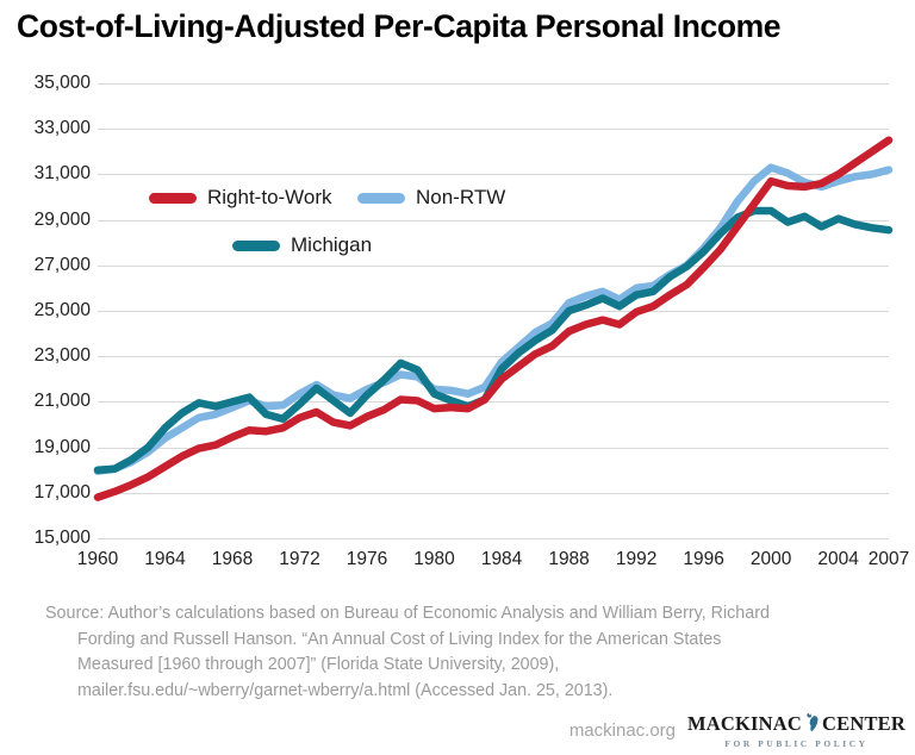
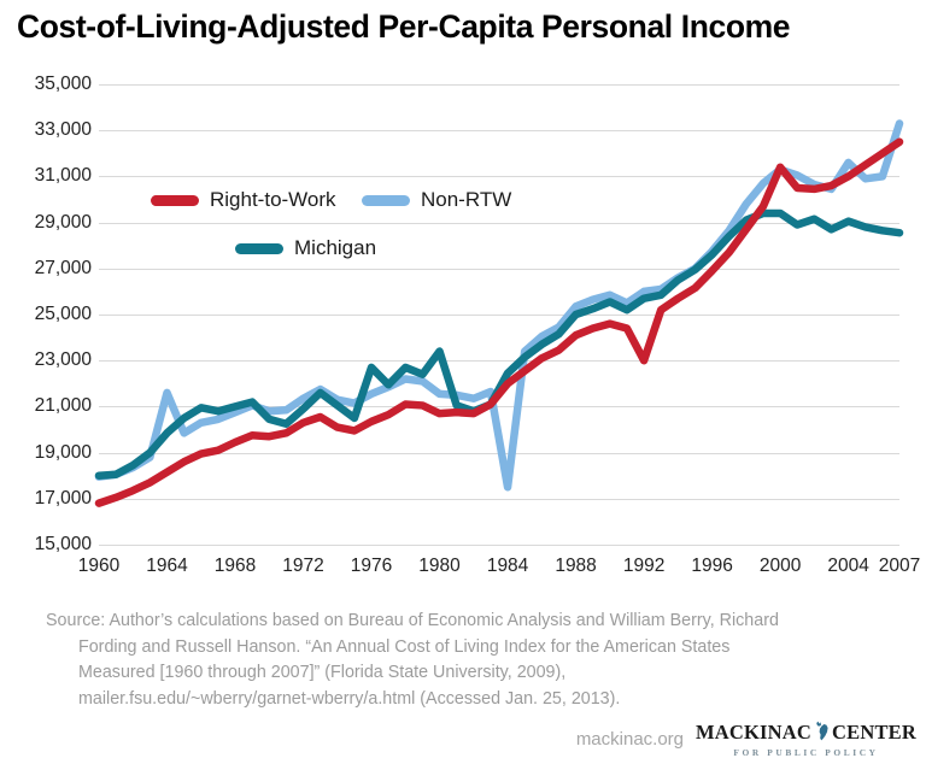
Non-RTW/1964: 19400 -> 21600
Michigan/1976: 21300 -> 22700
Michigan/1980: 21400 -> 23400
Non-RTW/1984: 22800 -> 17500
Right-to-Work/1992: 25000 -> 23000
Right-to-Work/2000: 30700 -> 31400
Non-RTW/2004: 30700 -> 31600
Non-RTW/2007: 31200 -> 33300
